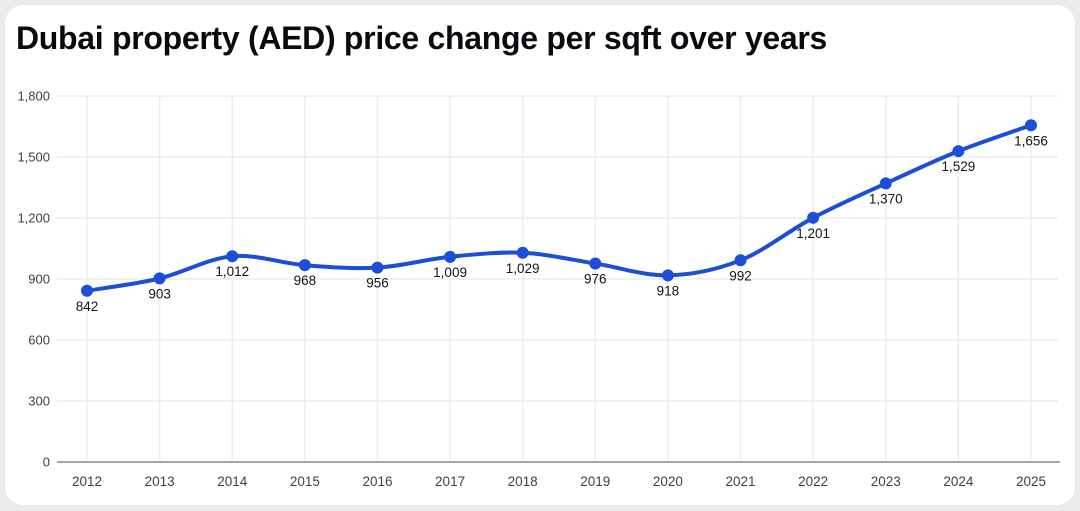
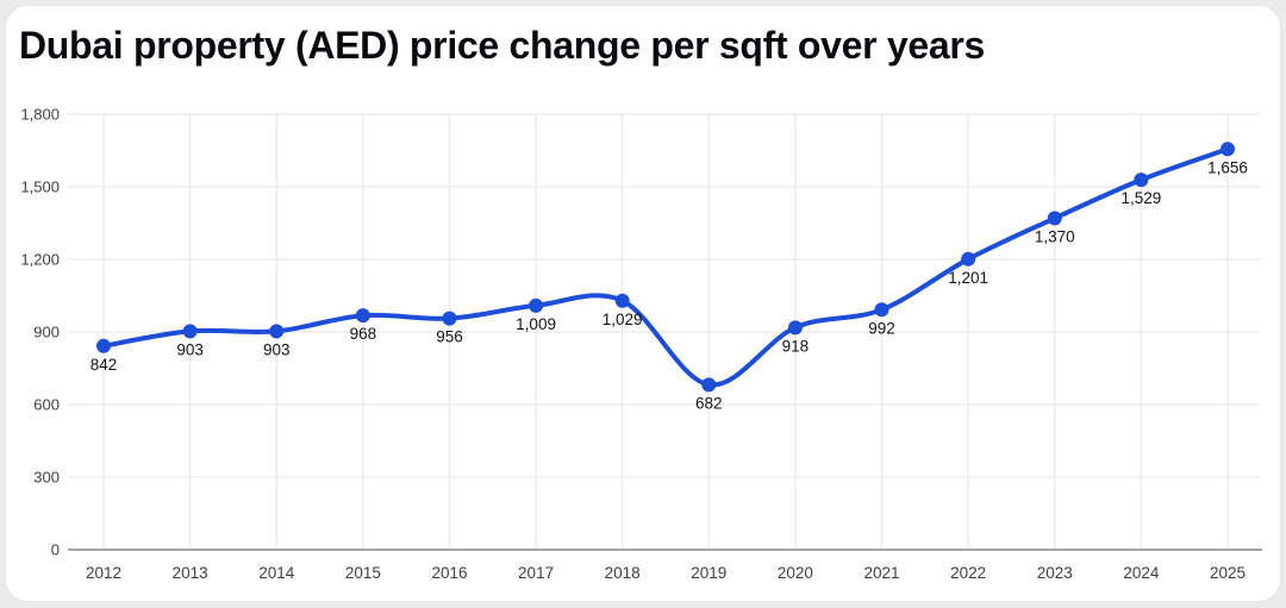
2014: 1,012 -> 903
2019: 976 -> 682
